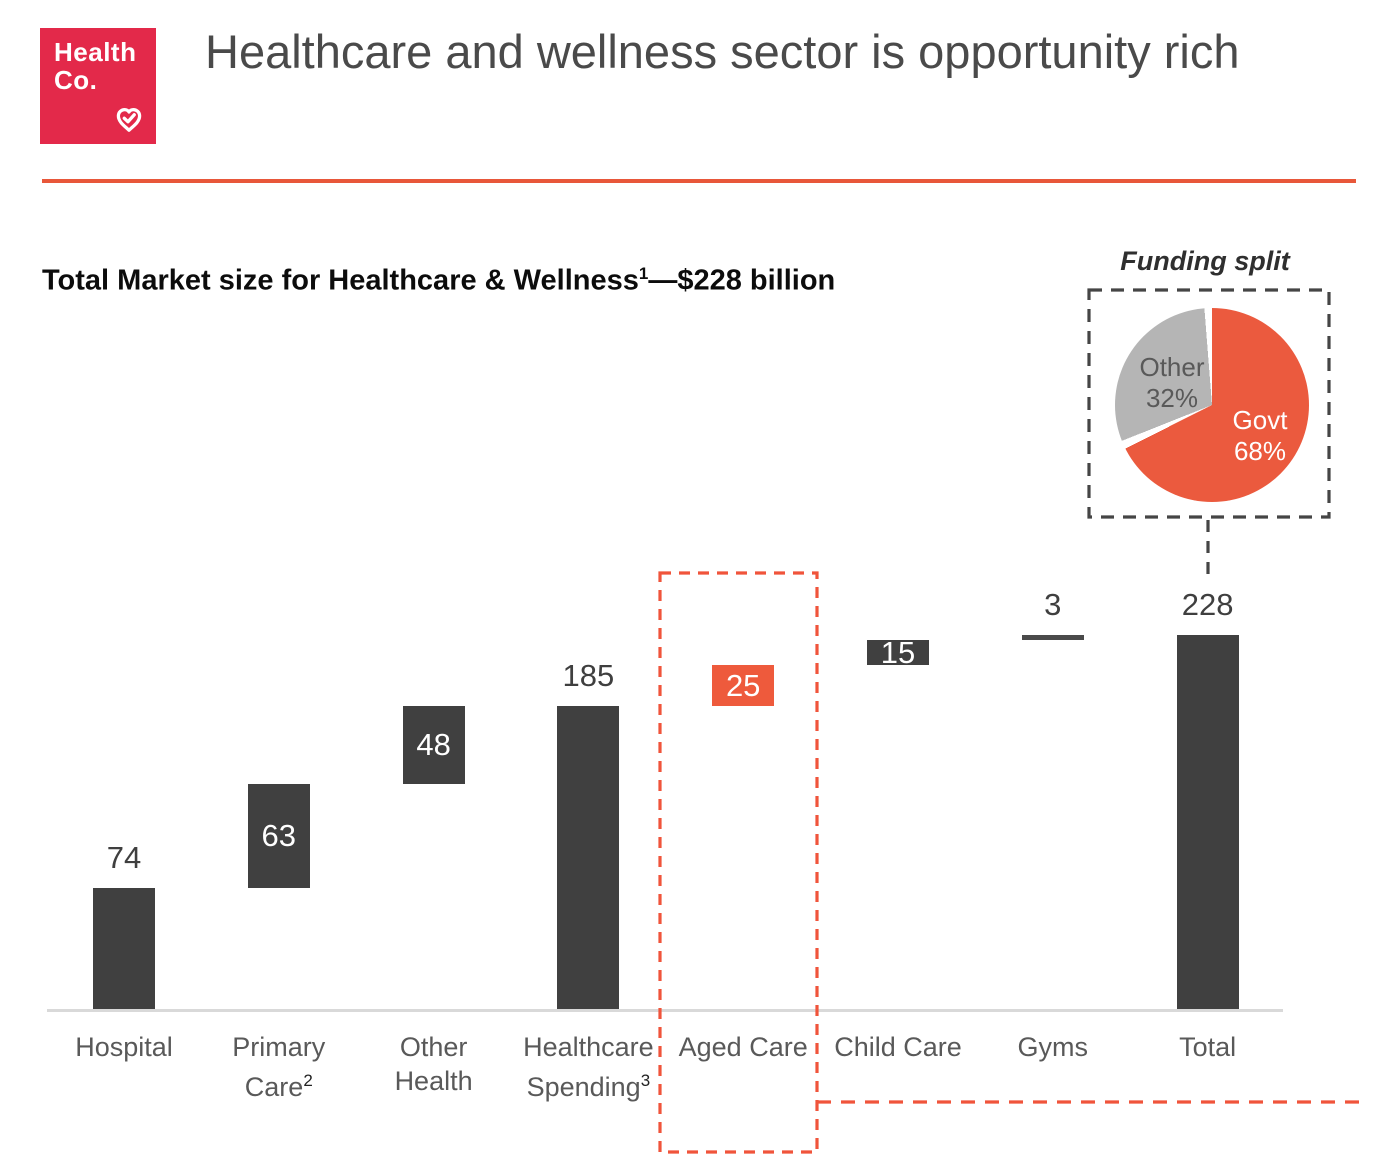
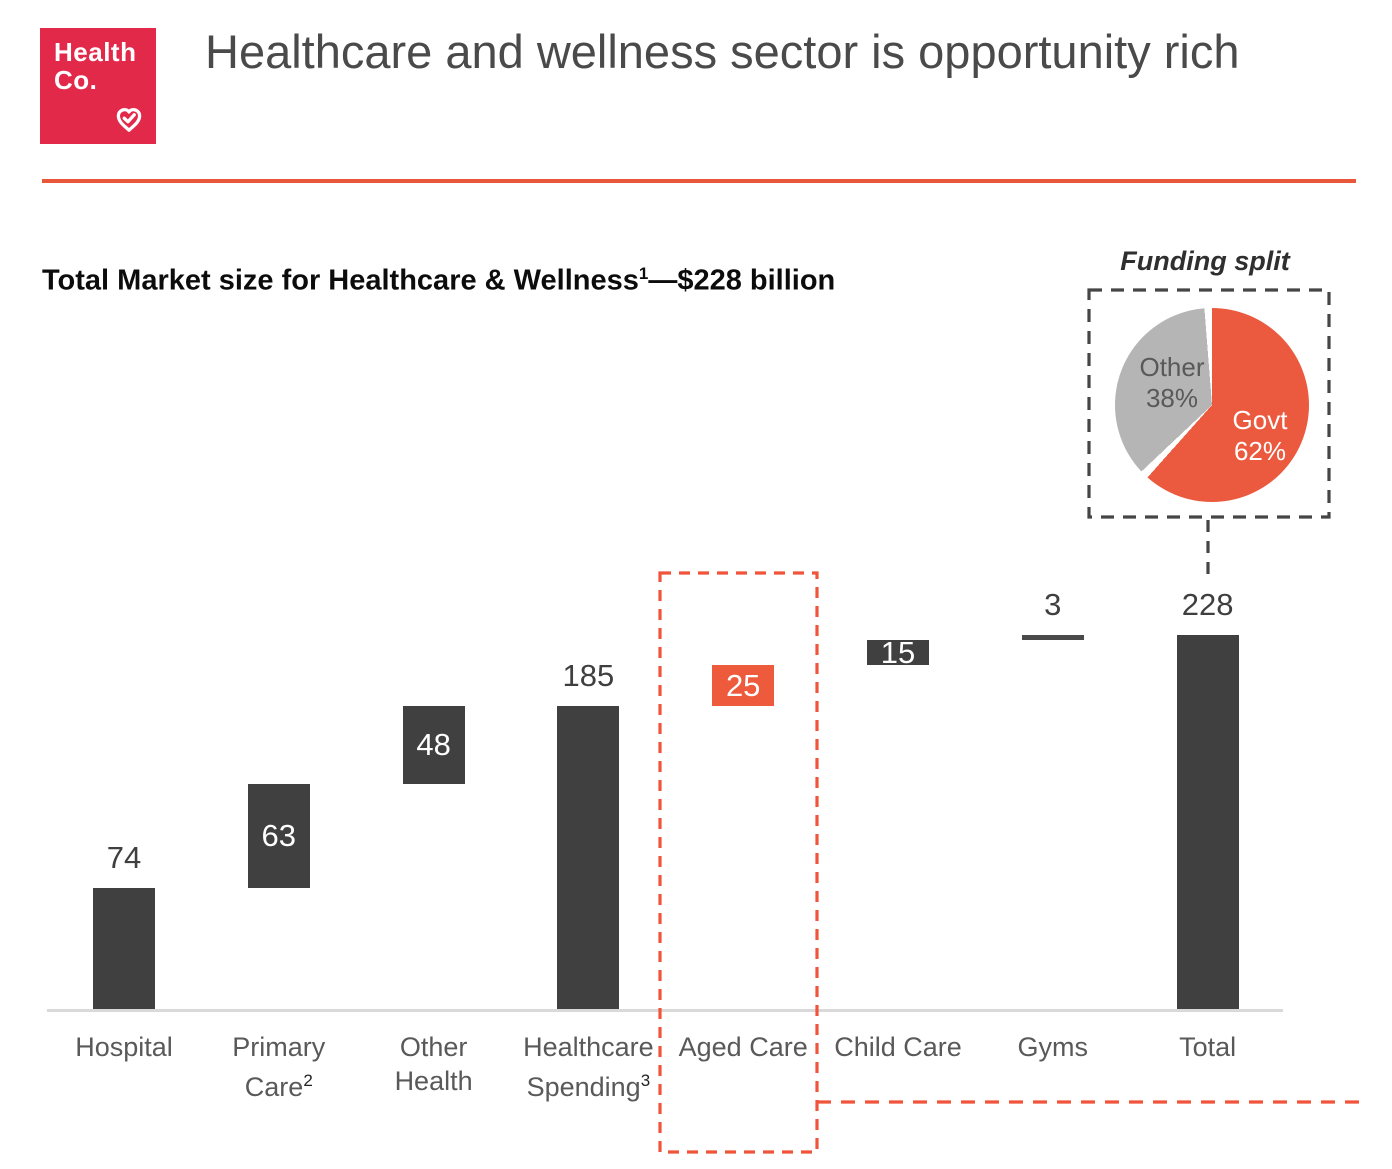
Funding split/Govt: 68% -> 62%
Funding split/Other: 32% -> 38%
